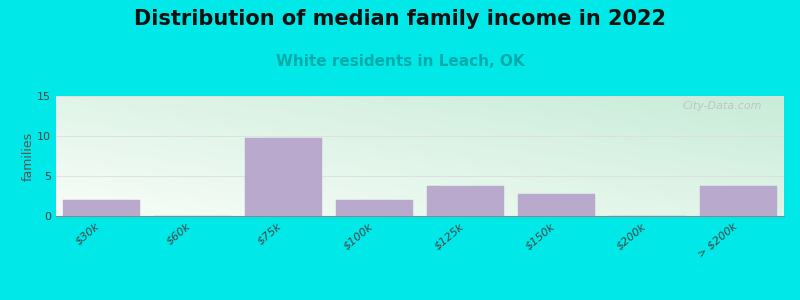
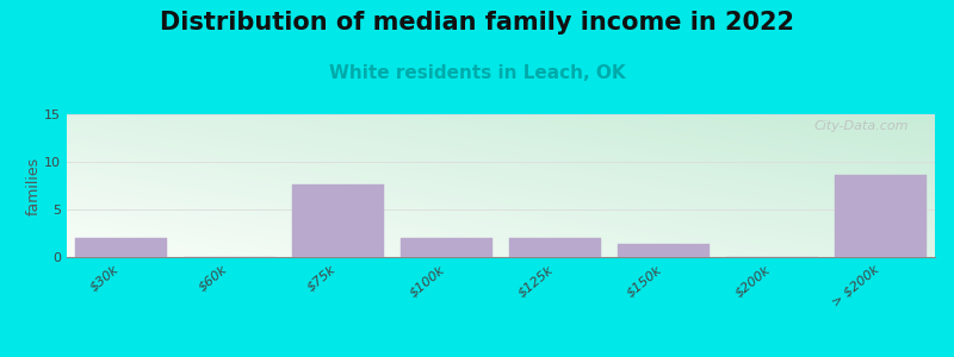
$75k: 9.8 -> 7.6
$125k: 3.8 -> 2.0
$150k: 2.8 -> 1.4
> $200k: 3.8 -> 8.6
